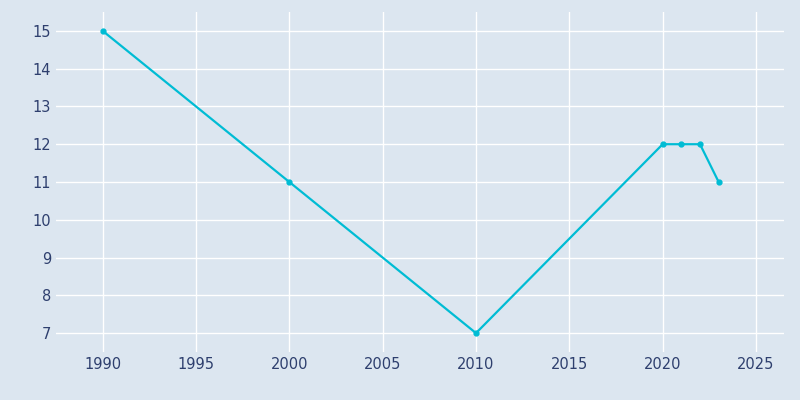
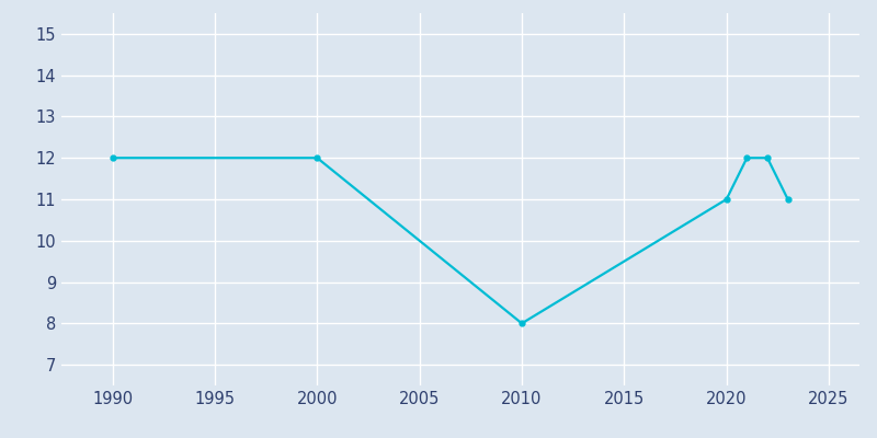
1990: 15 -> 12
2000: 11 -> 12
2010: 7 -> 8
2020: 12 -> 11
